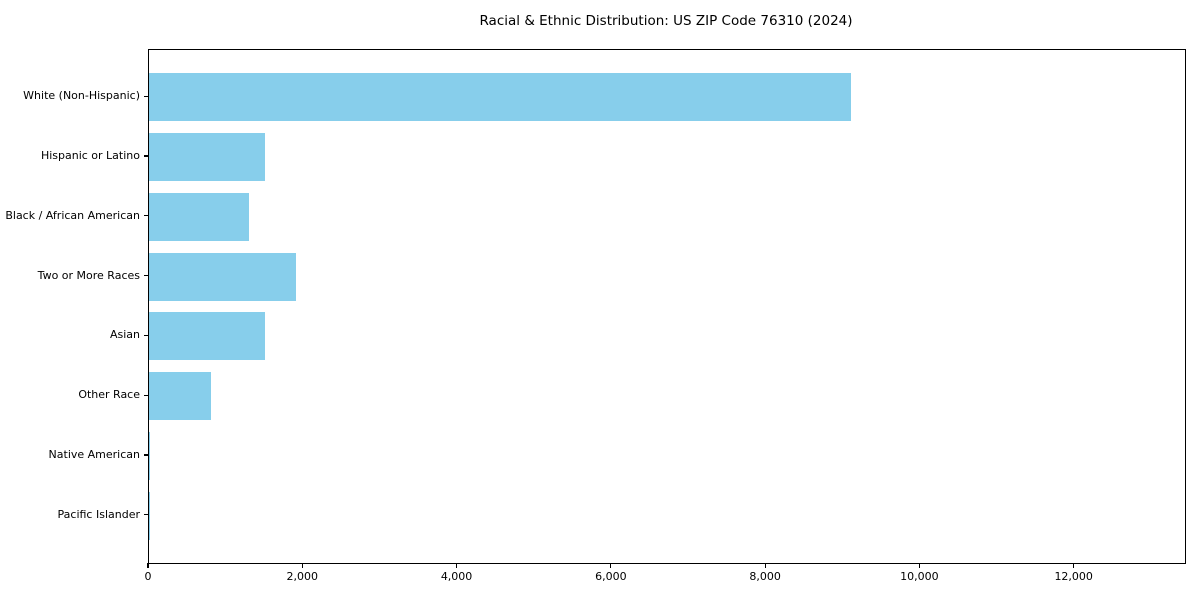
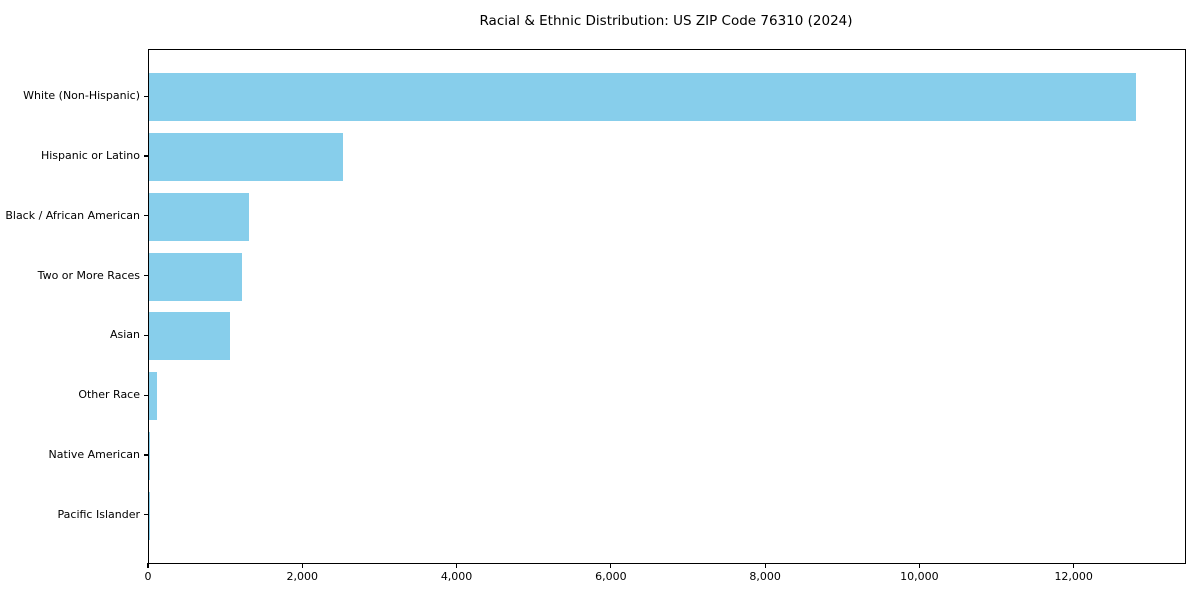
White (Non-Hispanic): 9100 -> 12800
Hispanic or Latino: 1500 -> 2500
Two or More Races: 1900 -> 1200
Asian: 1500 -> 1000
Other Race: 800 -> 100
